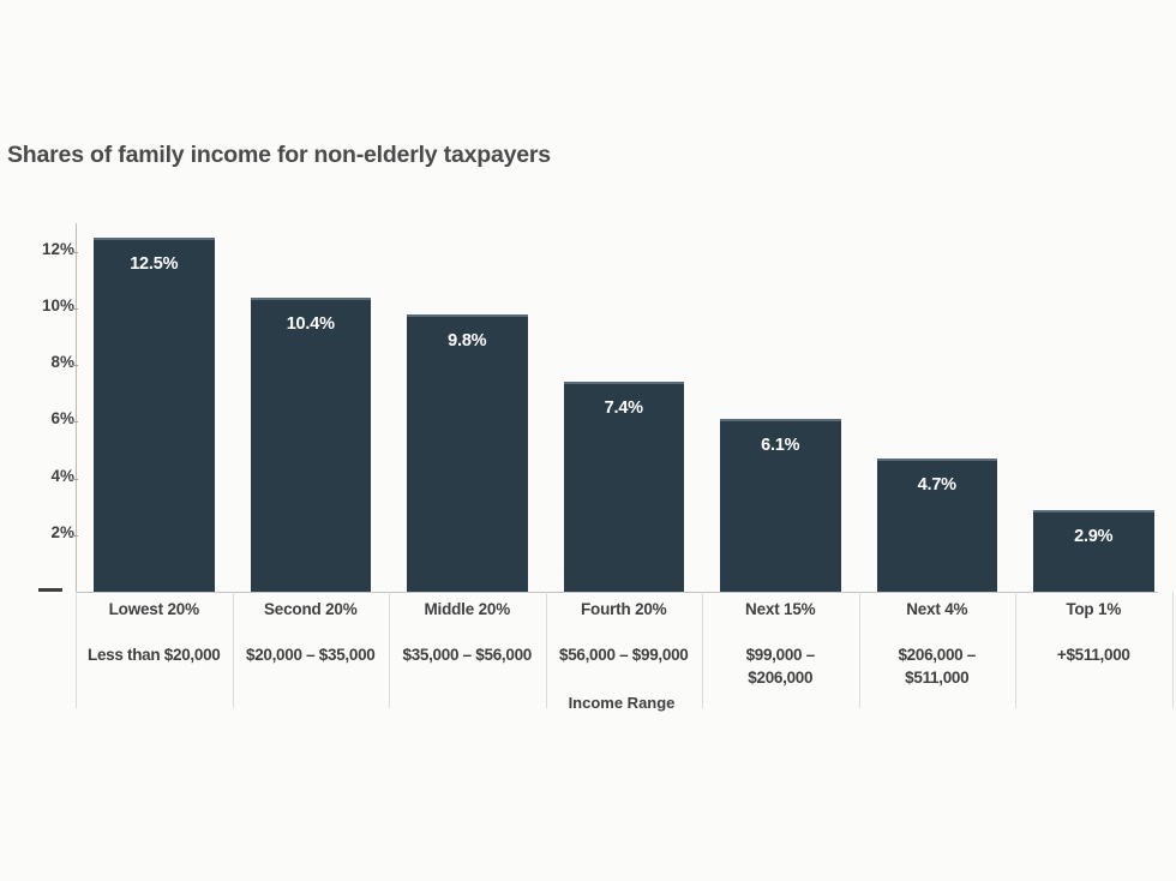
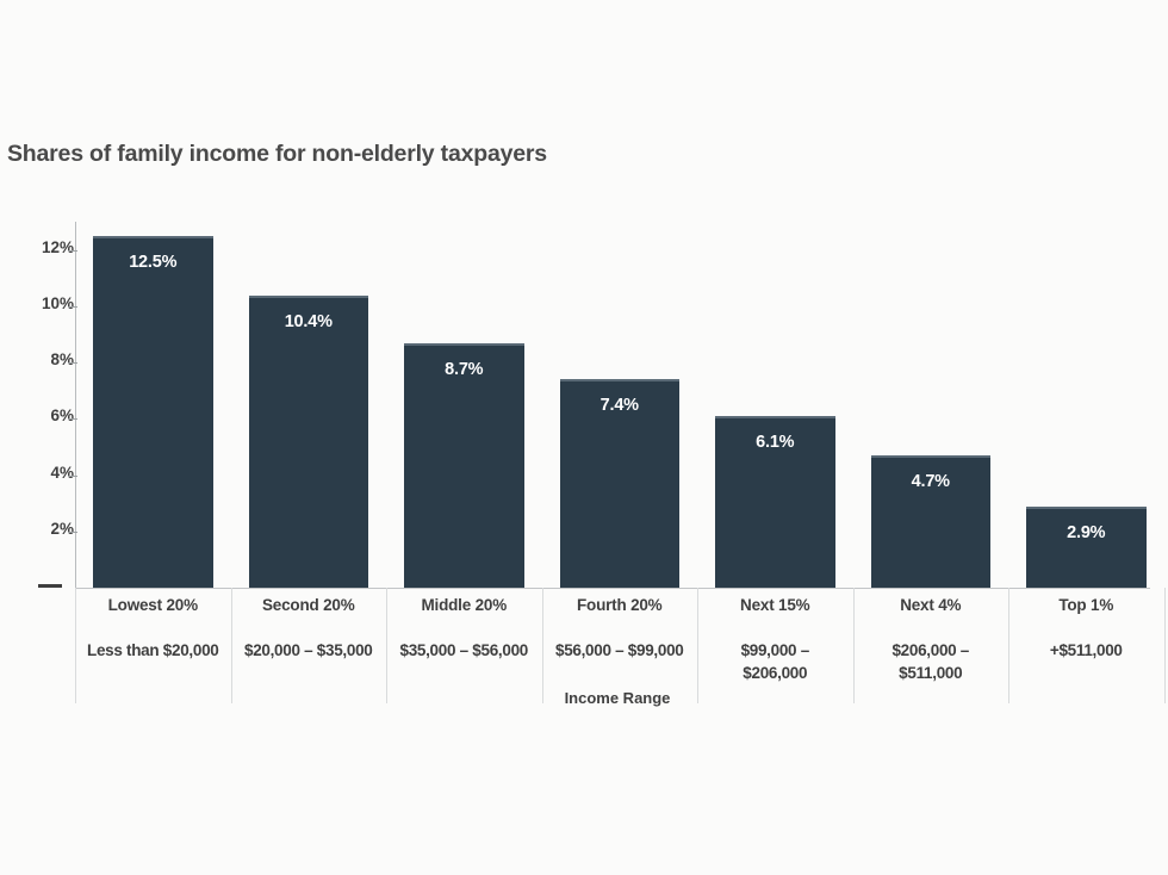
Middle 20%: 9.8% -> 8.7%
